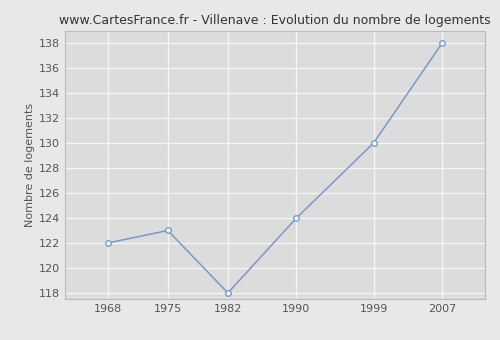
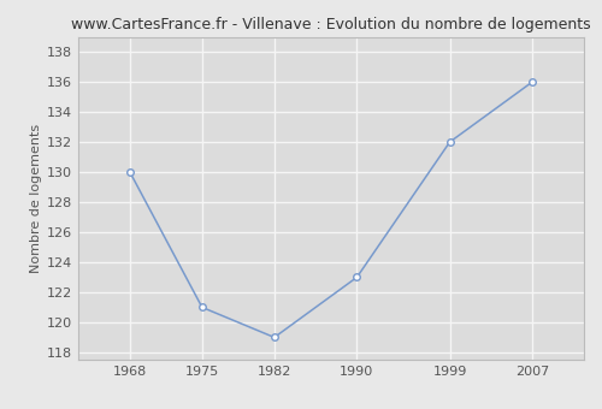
1968: 122 -> 130
1975: 123 -> 121
1982: 118 -> 119
1990: 124 -> 123
1999: 130 -> 132
2007: 138 -> 136
